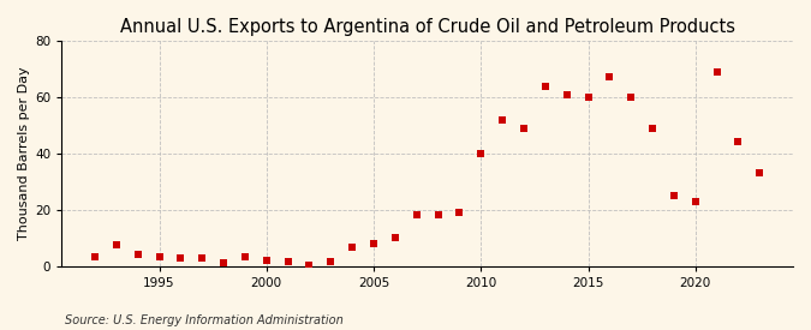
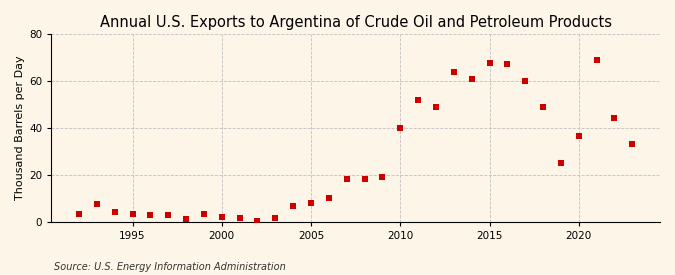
2015: 60.0 -> 67.5
2020: 23.0 -> 36.5
